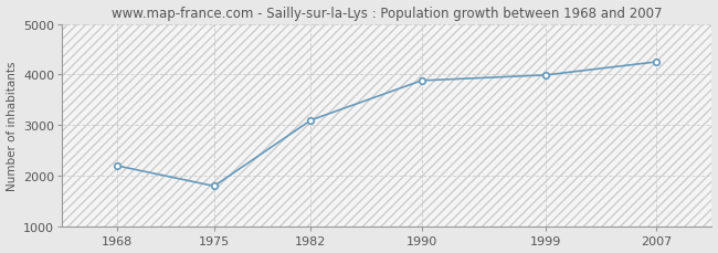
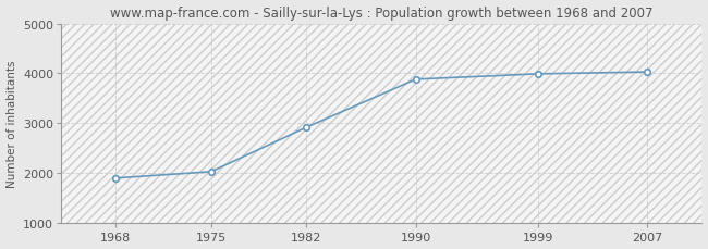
1968: 2200 -> 1900
1975: 1800 -> 2030
1982: 3100 -> 2920
2007: 4250 -> 4030
